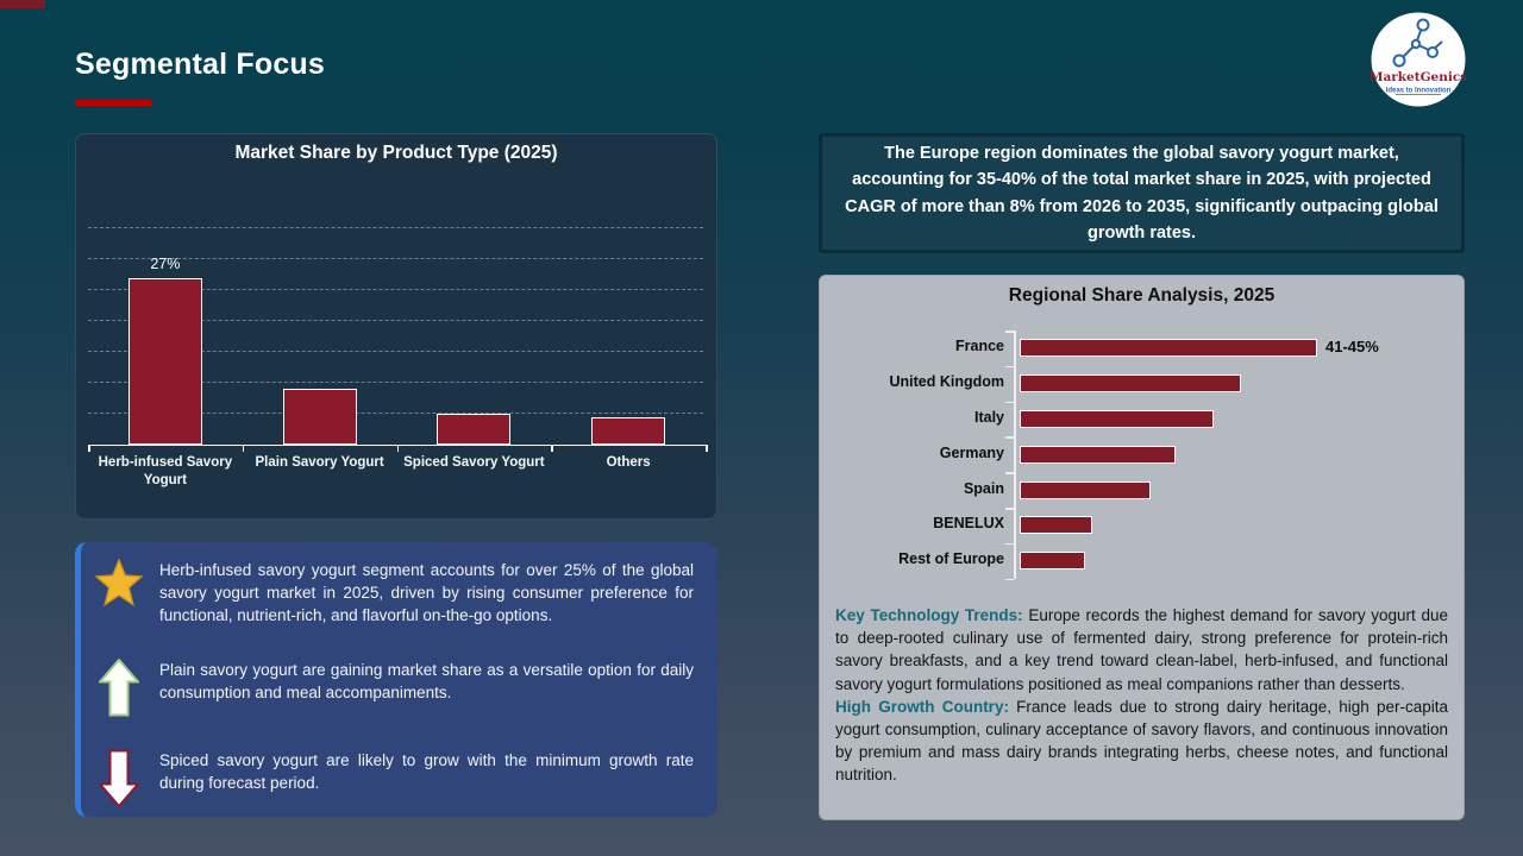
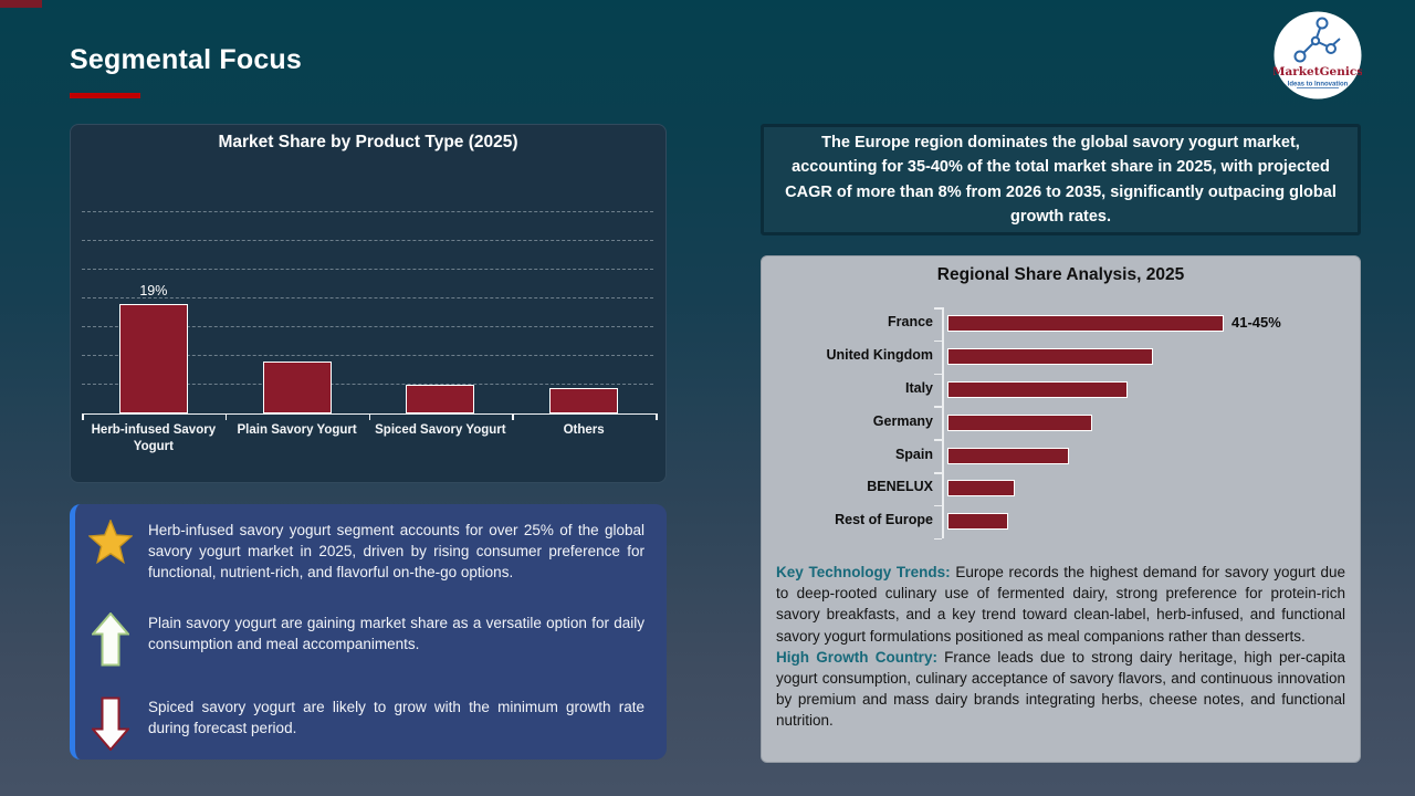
Market Share by Product Type (2025)/Herb-infused Savory Yogurt: 27% -> 19%
